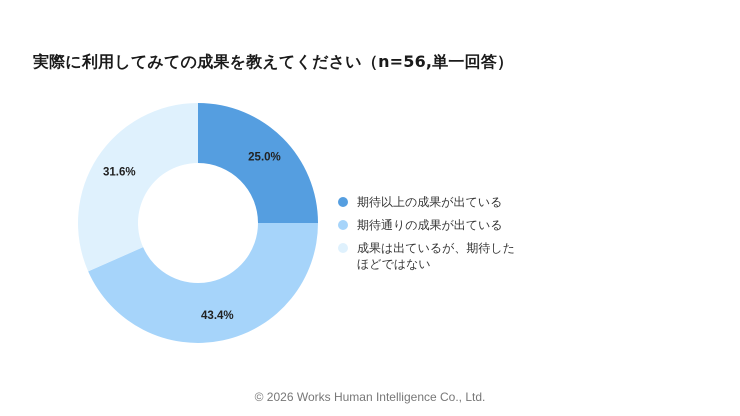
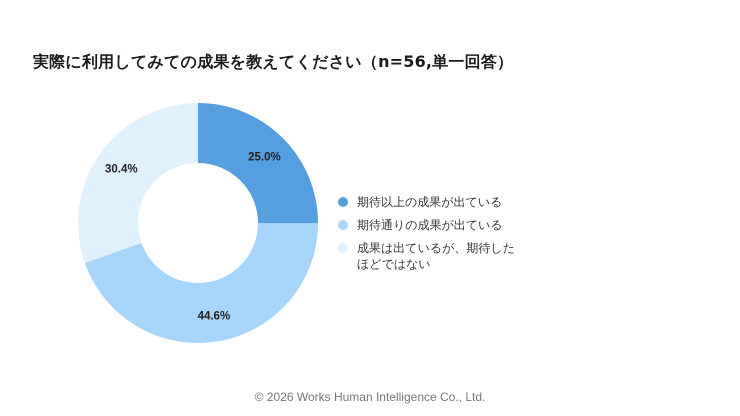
期待通りの成果が出ている: 43.4% -> 44.6%
成果は出ているが、期待したほどではない: 31.6% -> 30.4%
